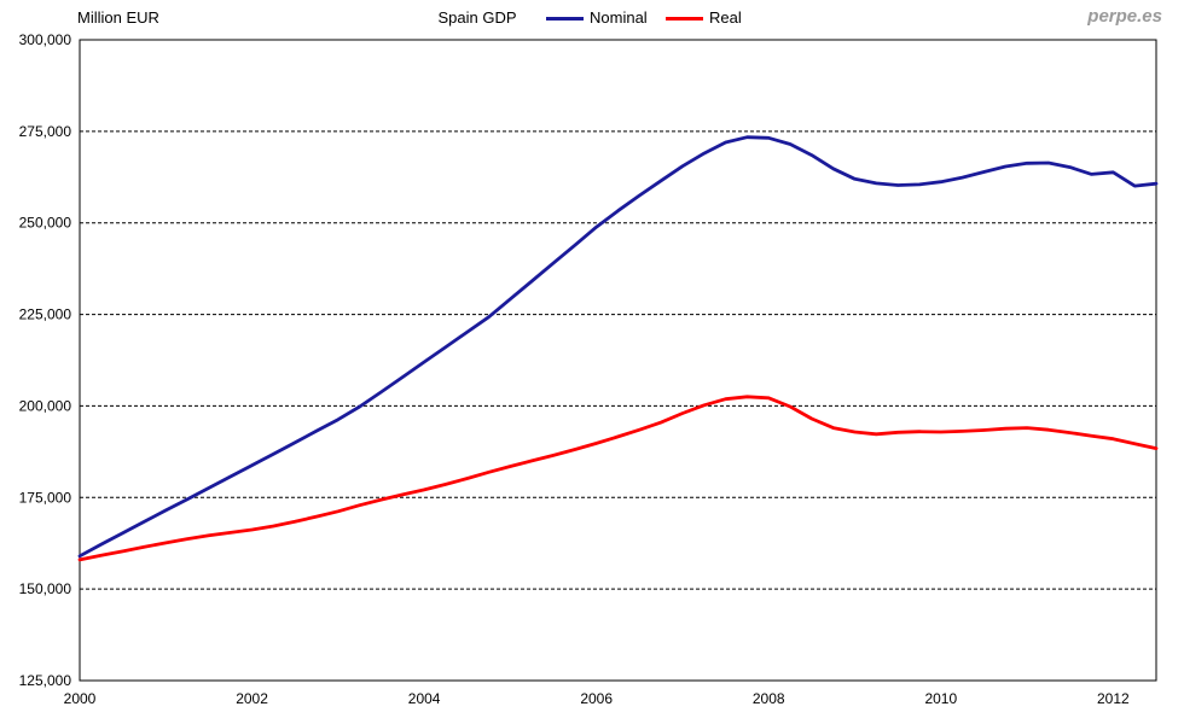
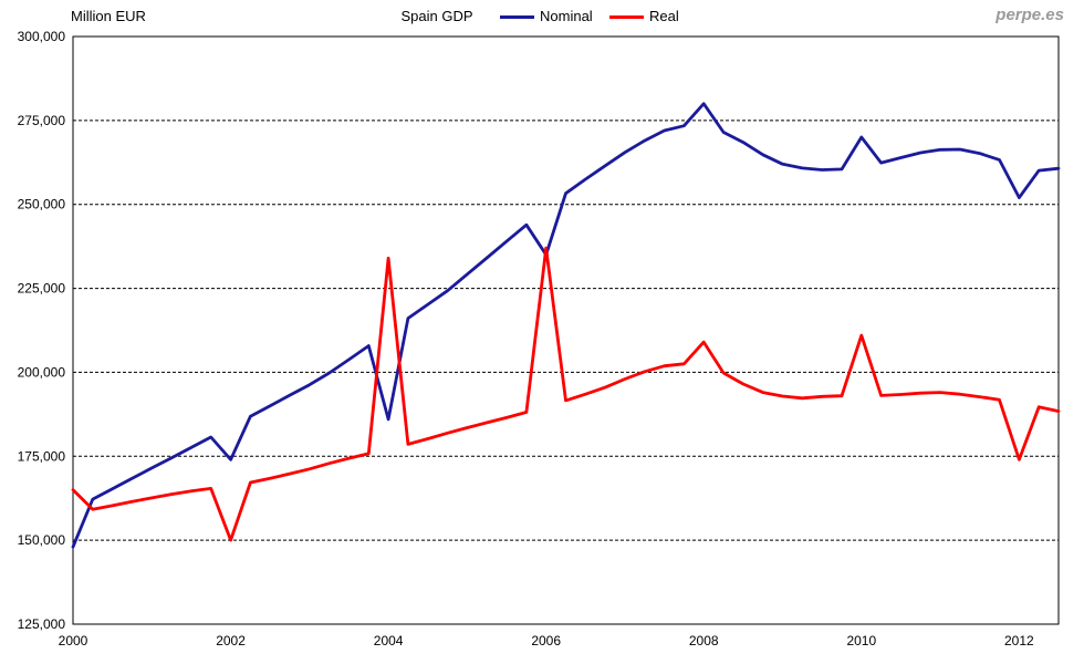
Nominal/2000: 159000 -> 148000
Real/2000: 158000 -> 165000
Nominal/2002: 184000 -> 174000
Real/2002: 166000 -> 150000
Nominal/2004: 212000 -> 186000
Real/2004: 177000 -> 234000
Nominal/2006: 249000 -> 235000
Real/2006: 190000 -> 237000
Nominal/2008: 273000 -> 280000
Real/2008: 202000 -> 209000
Nominal/2010: 261000 -> 270000
Real/2010: 193000 -> 211000
Nominal/2012: 264000 -> 252000
Real/2012: 191000 -> 174000
